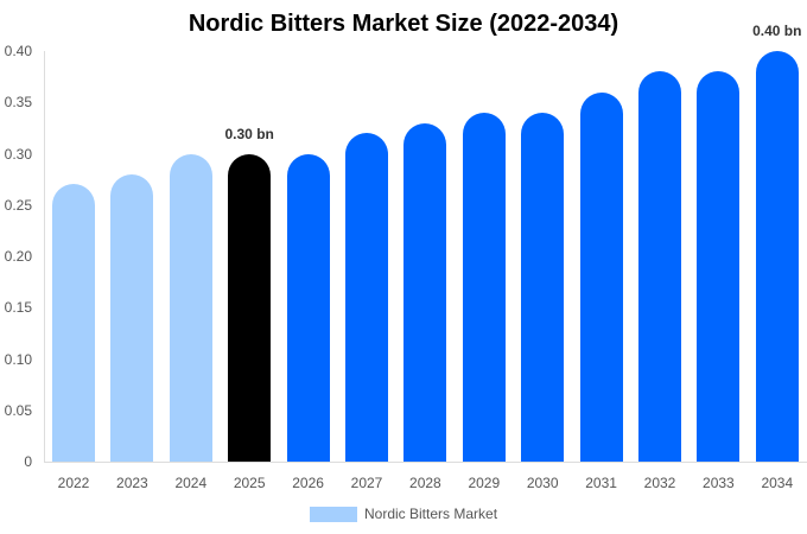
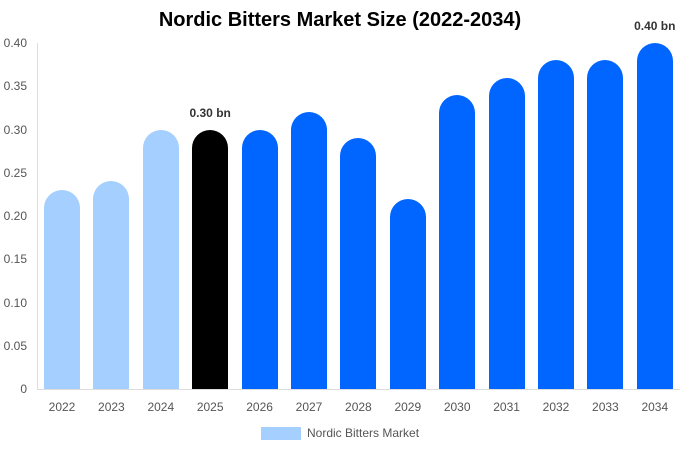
2022: 0.27 -> 0.23
2023: 0.28 -> 0.24
2028: 0.33 -> 0.29
2029: 0.34 -> 0.22
